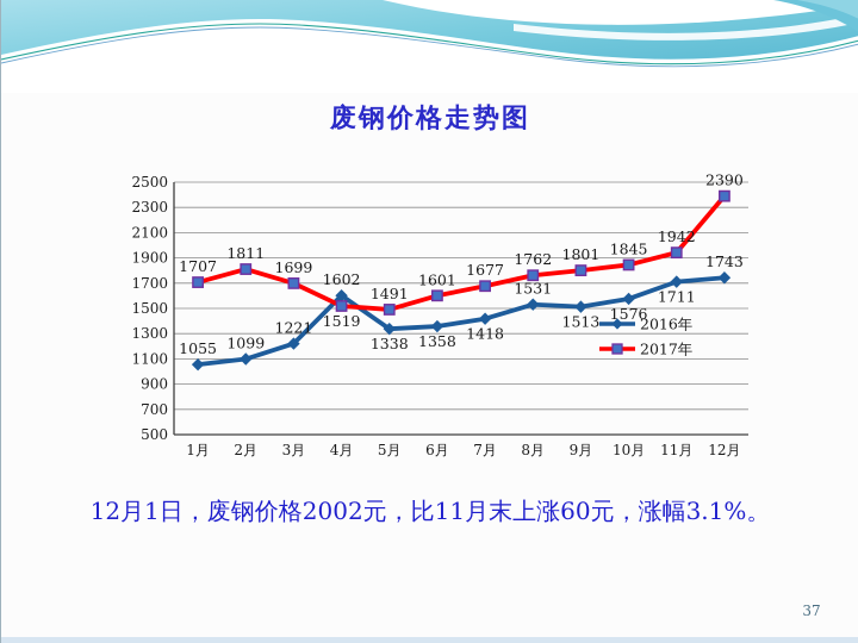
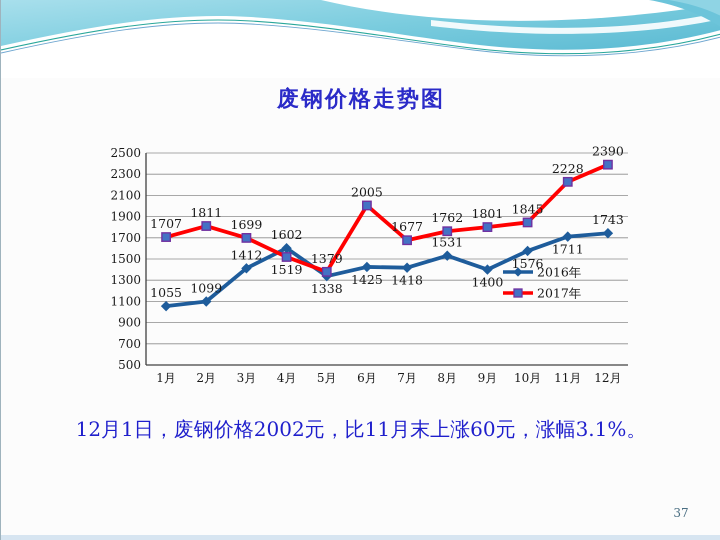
2016年/3月: 1221 -> 1412
2017年/5月: 1491 -> 1379
2016年/6月: 1358 -> 1425
2017年/6月: 1601 -> 2005
2016年/9月: 1513 -> 1400
2017年/11月: 1942 -> 2228
